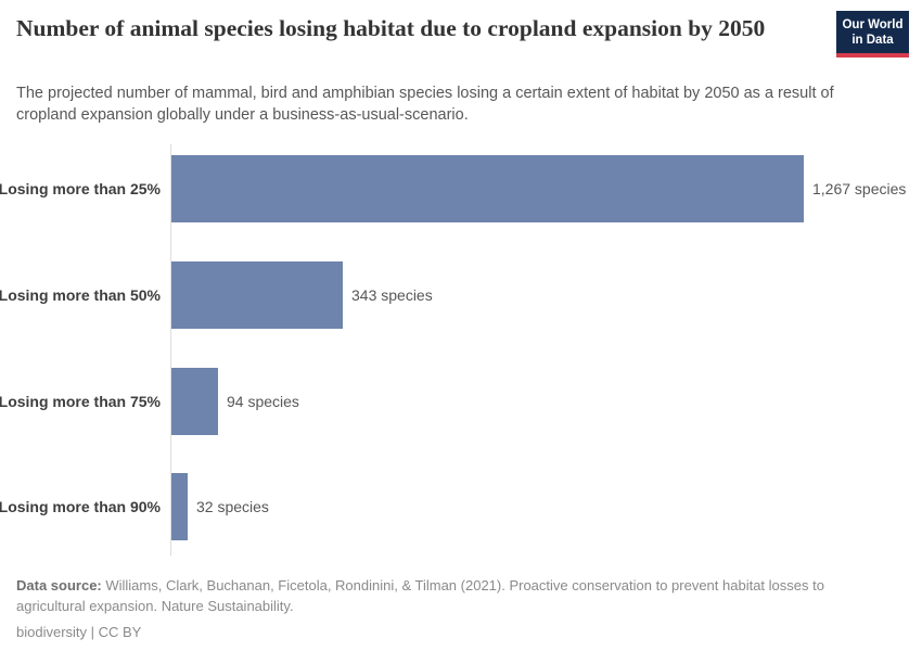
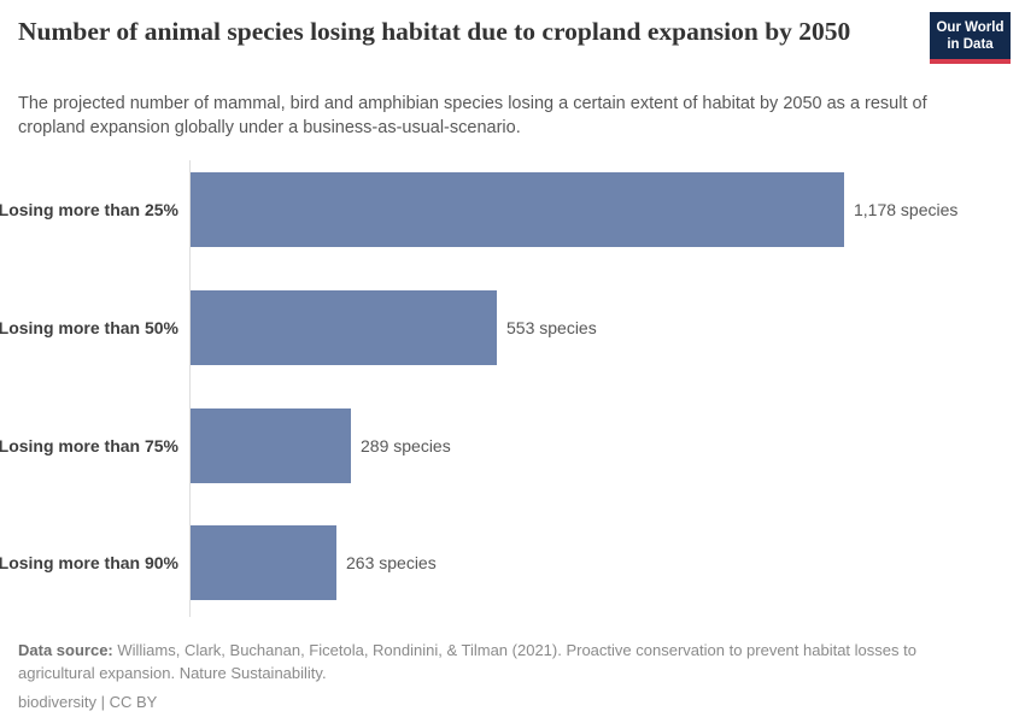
Losing more than 25%: 1,267 -> 1,178
Losing more than 50%: 343 -> 553
Losing more than 75%: 94 -> 289
Losing more than 90%: 32 -> 263
